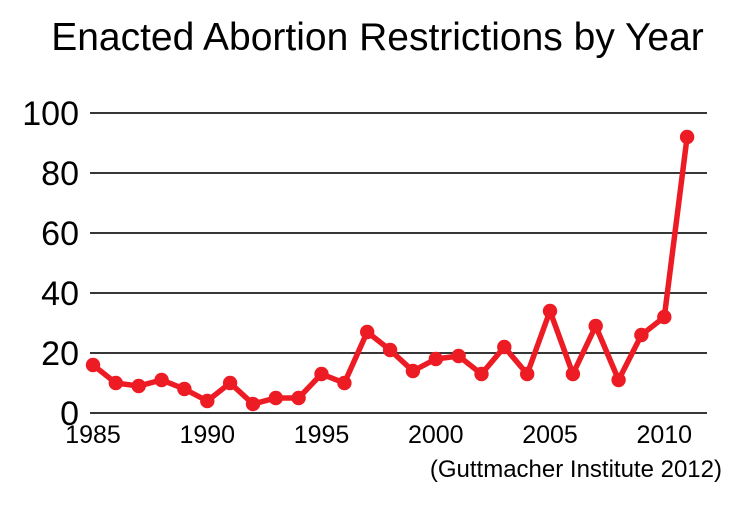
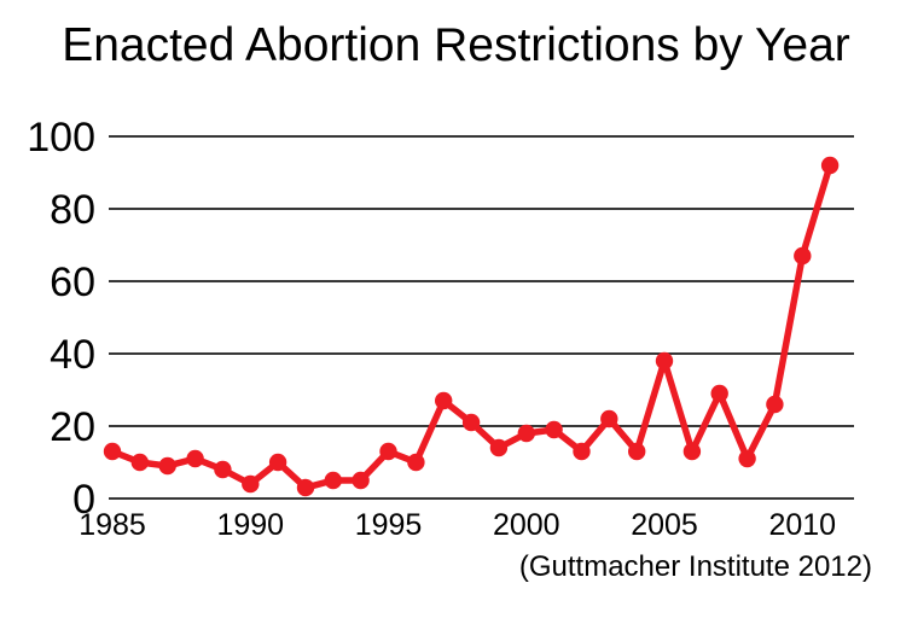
1985: 16 -> 13
2005: 34 -> 38
2010: 32 -> 67
